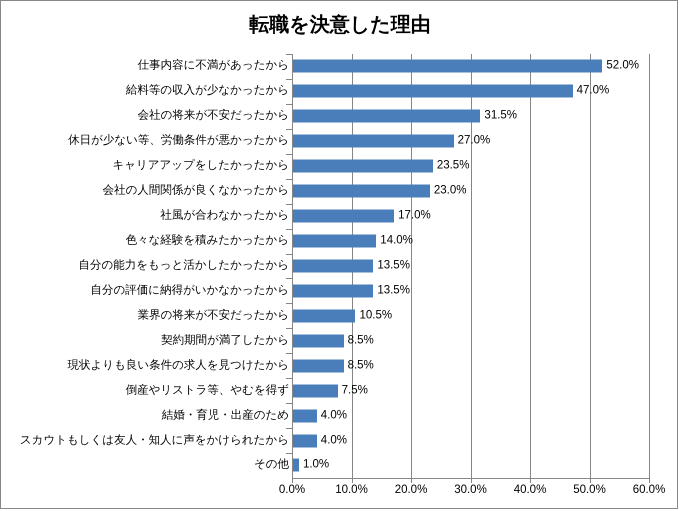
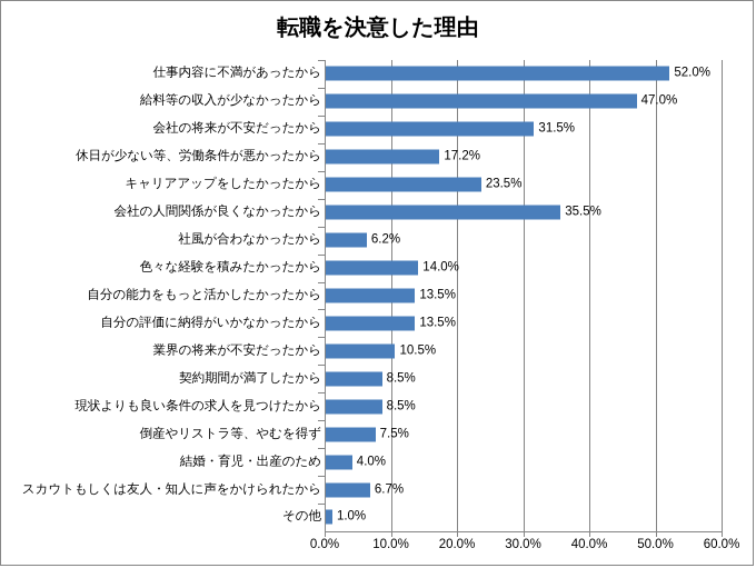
休日が少ない等、労働条件が悪かったから: 27.0% -> 17.2%
会社の人間関係が良くなかったから: 23.0% -> 35.5%
社風が合わなかったから: 17.0% -> 6.2%
スカウトもしくは友人・知人に声をかけられたから: 4.0% -> 6.7%
